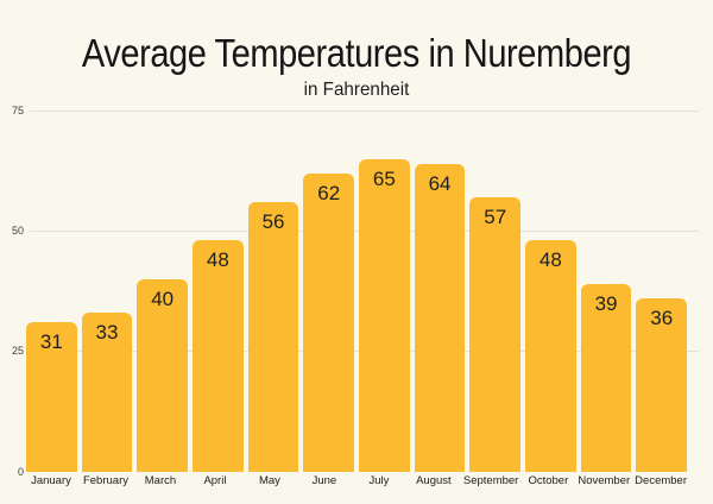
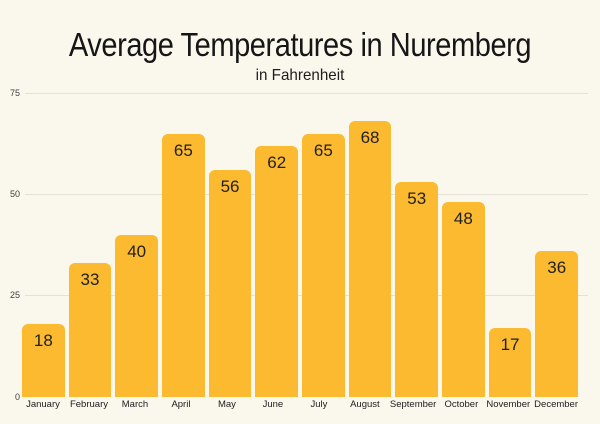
January: 31 -> 18
April: 48 -> 65
August: 64 -> 68
September: 57 -> 53
November: 39 -> 17
